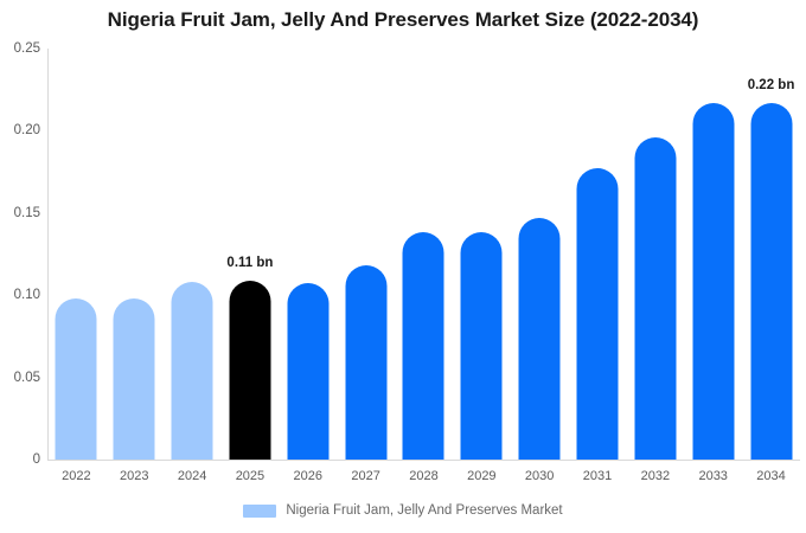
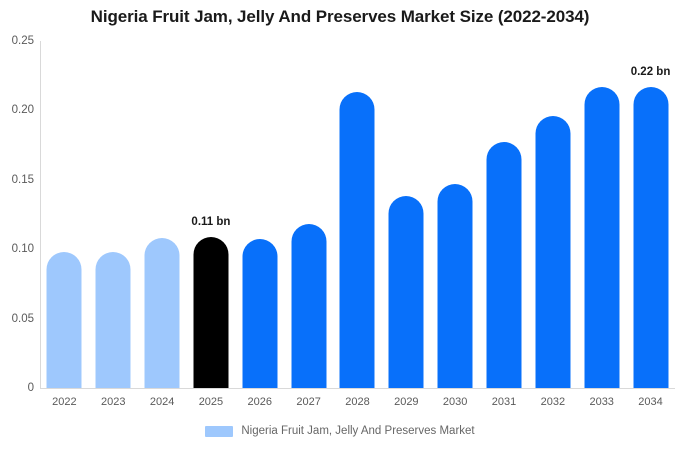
2028: 0.138 -> 0.213
